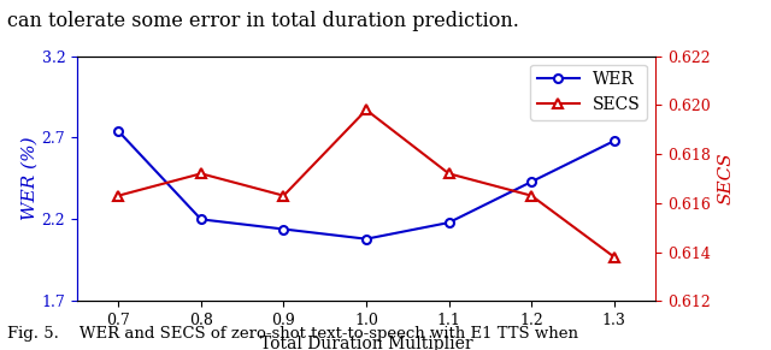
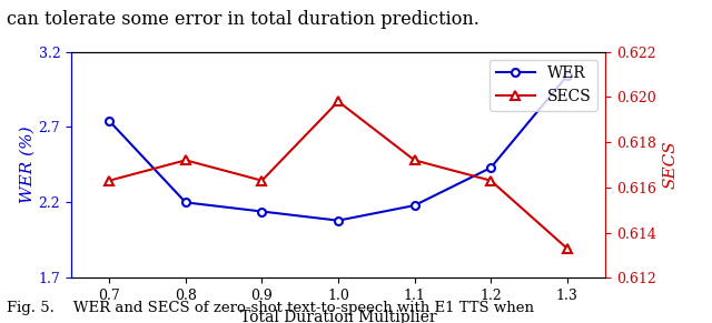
WER/1.3: 2.68 -> 3.04
SECS/1.3: 0.6138 -> 0.6133
